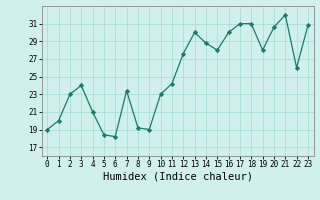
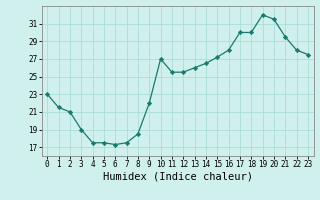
0: 19.0 -> 23.0
1: 20.0 -> 21.5
2: 23.0 -> 21.0
3: 24.0 -> 19.0
4: 21.0 -> 17.5
5: 18.4 -> 17.5
6: 18.2 -> 17.3
7: 23.4 -> 17.5
8: 19.2 -> 18.5
9: 19.0 -> 22.0
10: 23.0 -> 27.0
11: 24.2 -> 25.5
12: 27.6 -> 25.5
13: 30.0 -> 26.0
14: 28.8 -> 26.5
15: 28.0 -> 27.2
16: 30.0 -> 28.0
17: 31.0 -> 30.0
18: 31.0 -> 30.0
19: 28.0 -> 32.0
20: 30.6 -> 31.5
21: 32.0 -> 29.5
22: 26.0 -> 28.0
23: 30.8 -> 27.5
